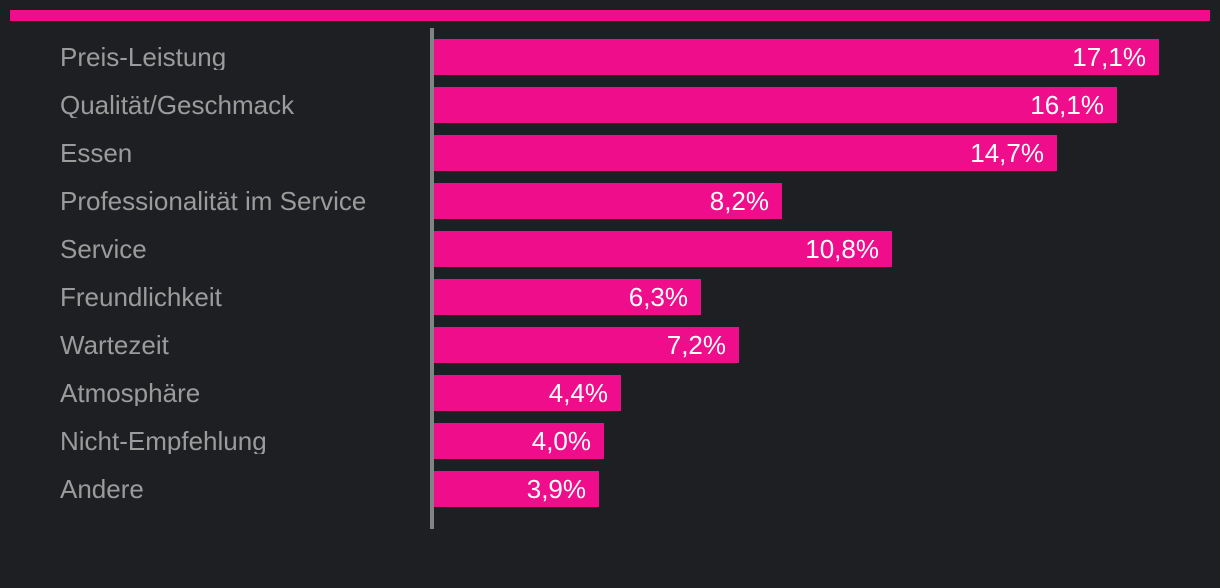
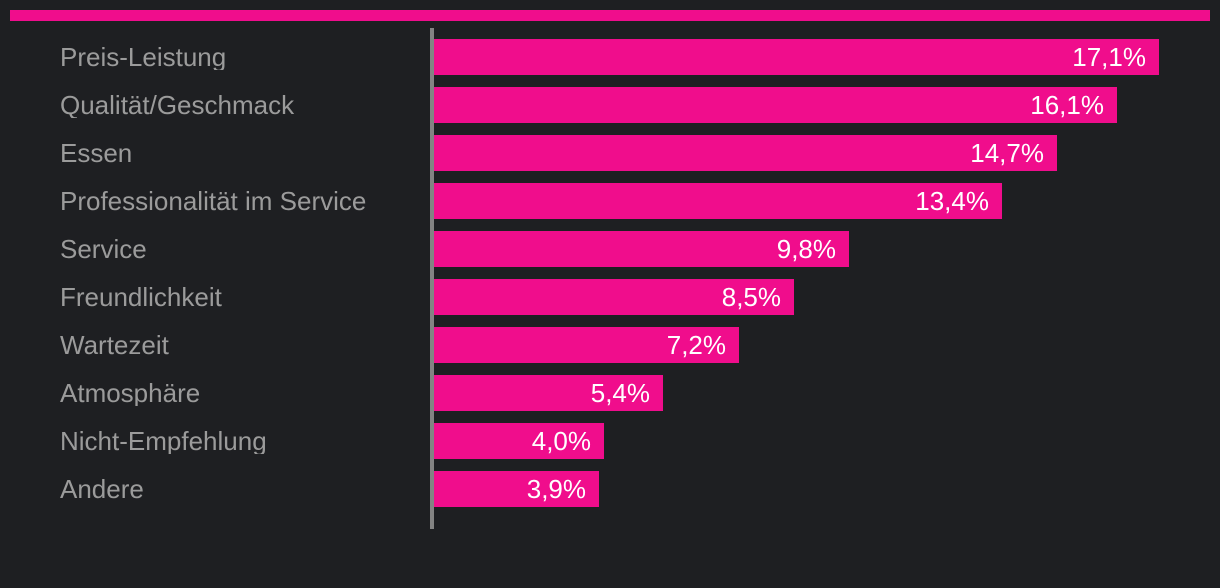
Professionalität im Service: 8,2% -> 13,4%
Service: 10,8% -> 9,8%
Freundlichkeit: 6,3% -> 8,5%
Atmosphäre: 4,4% -> 5,4%
